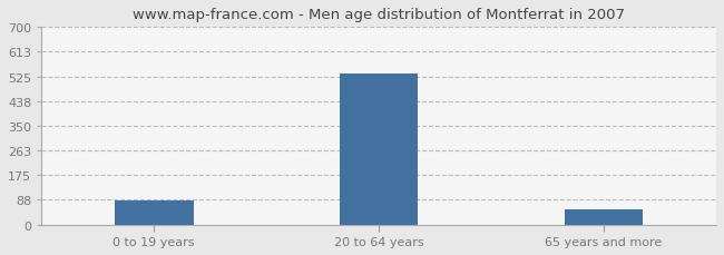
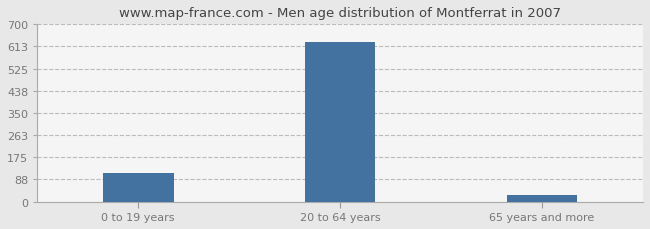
0 to 19 years: 85 -> 112
20 to 64 years: 535 -> 630
65 years and more: 55 -> 28
